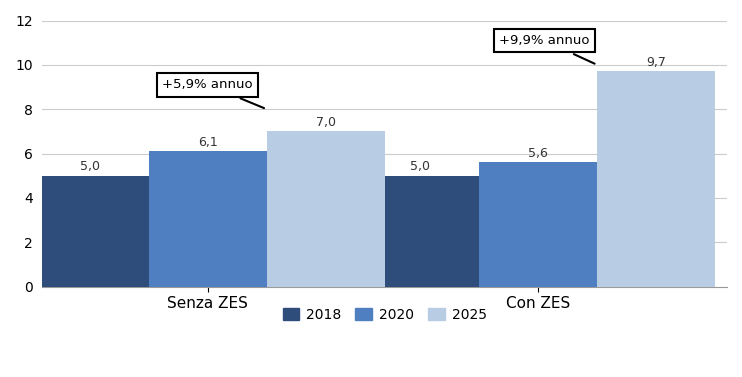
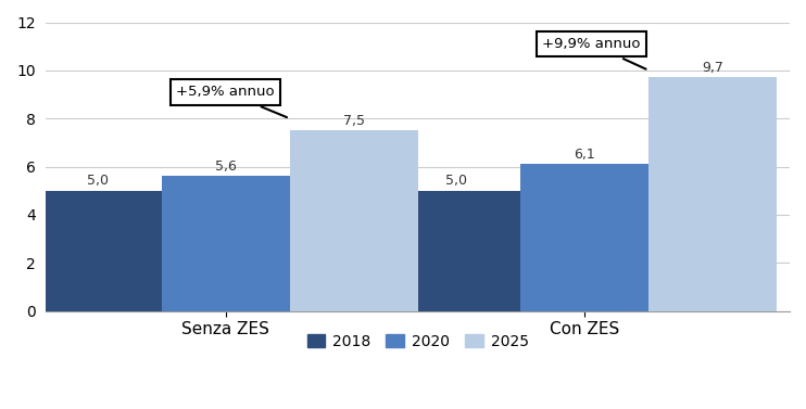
2020/Senza ZES: 6,1 -> 5,6
2025/Senza ZES: 7,0 -> 7,5
2020/Con ZES: 5,6 -> 6,1
